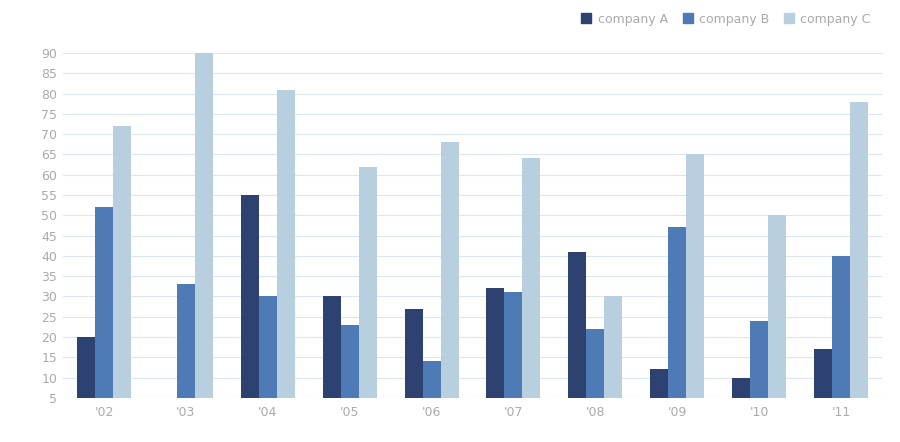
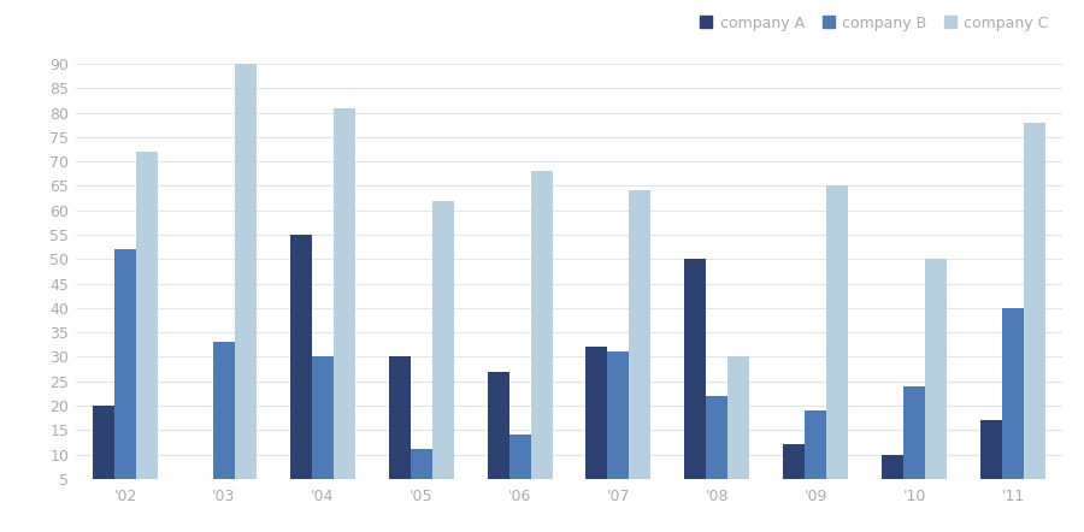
company B/'05: 23 -> 11
company A/'08: 41 -> 50
company B/'09: 47 -> 19
